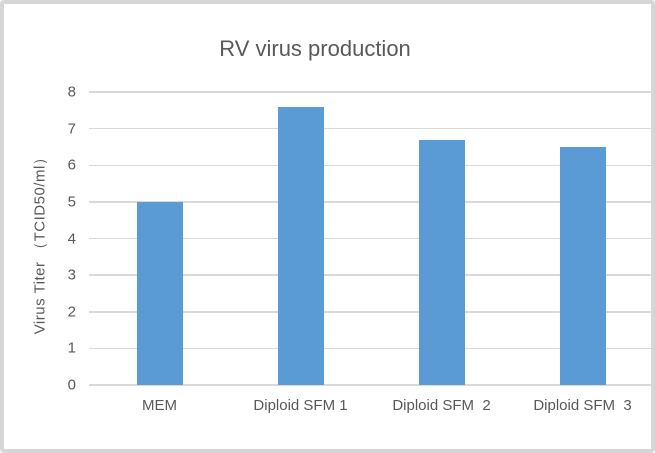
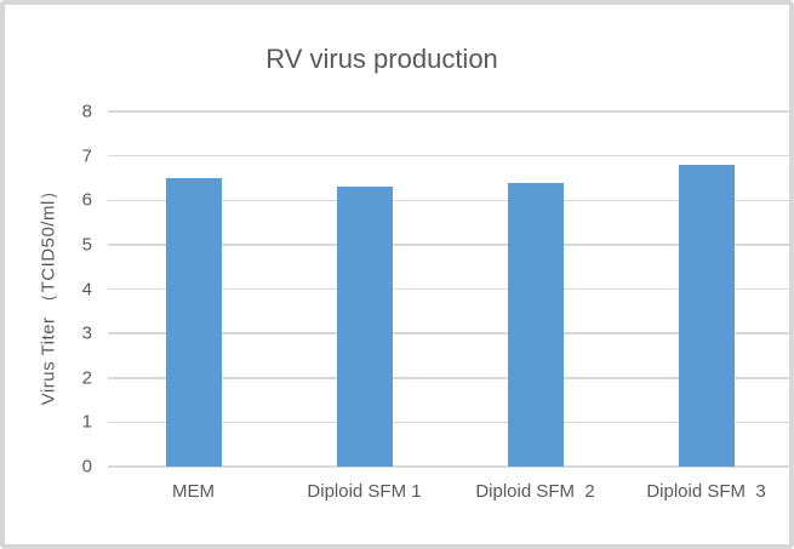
MEM: 5.0 -> 6.5
Diploid SFM 1: 7.6 -> 6.3
Diploid SFM 2: 6.7 -> 6.4
Diploid SFM 3: 6.5 -> 6.8
